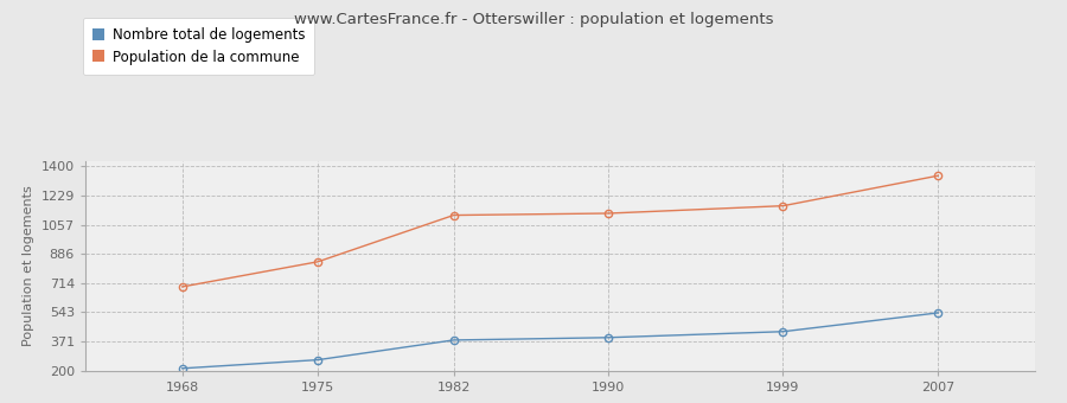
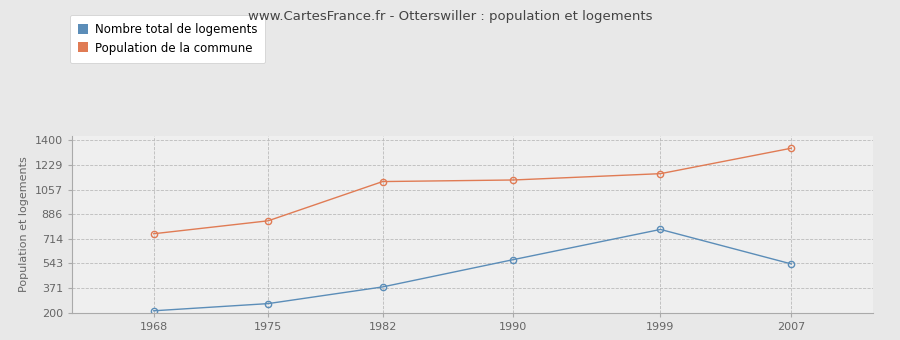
Population de la commune/1968: 690 -> 750
Nombre total de logements/1990: 400 -> 570
Nombre total de logements/1999: 430 -> 780
